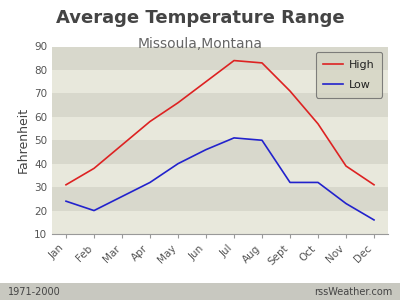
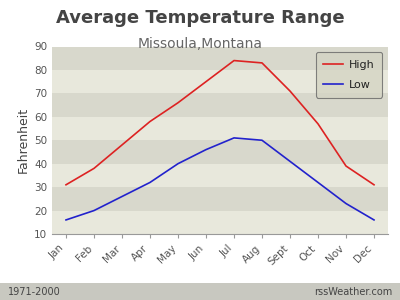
Low/Jan: 24 -> 16
Low/Sept: 32 -> 41
